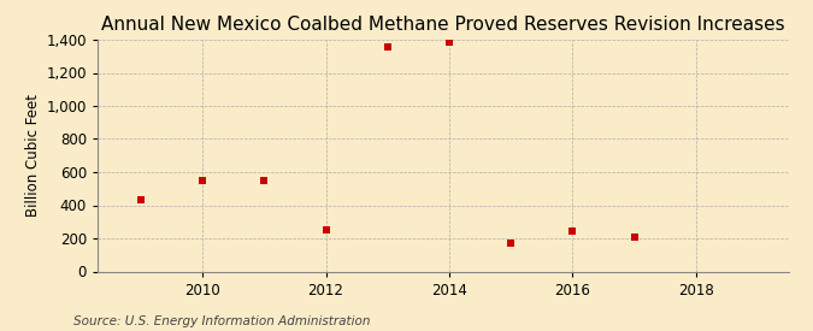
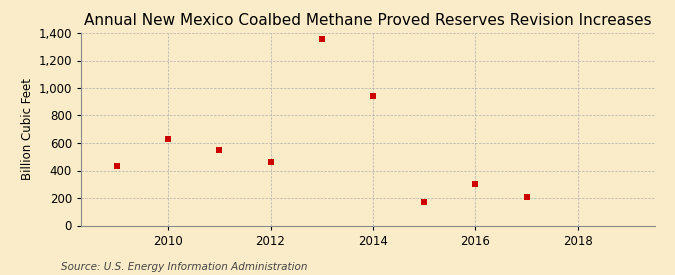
2010: 550 -> 630
2012: 250 -> 460
2014: 1,380 -> 940
2016: 240 -> 300
